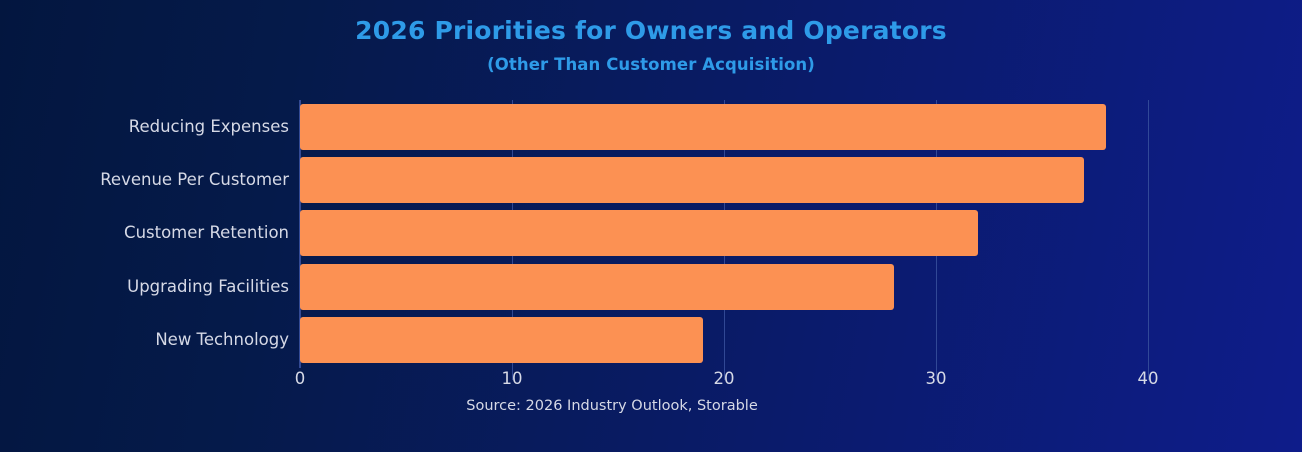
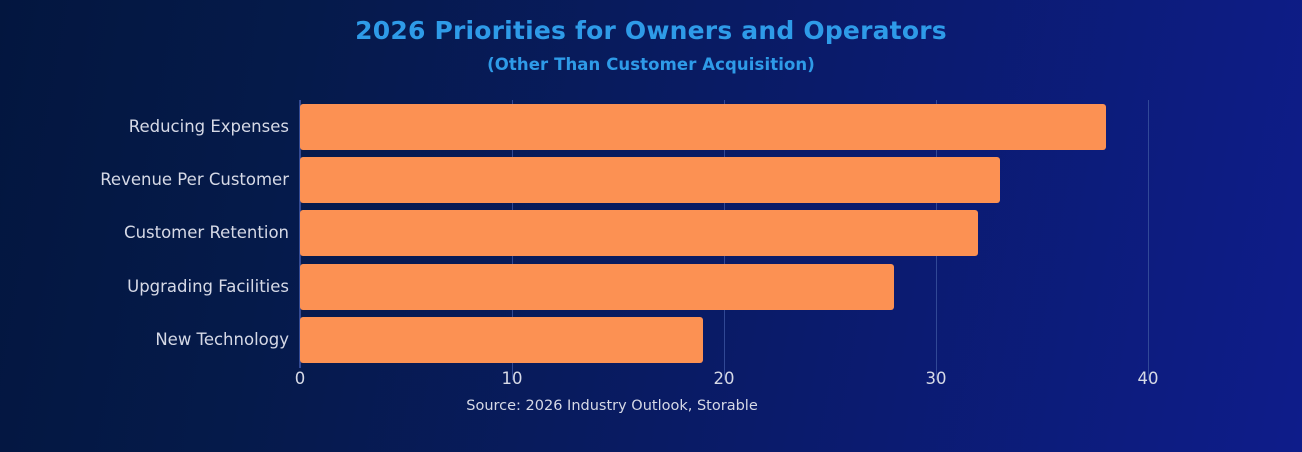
Revenue Per Customer: 37 -> 33
